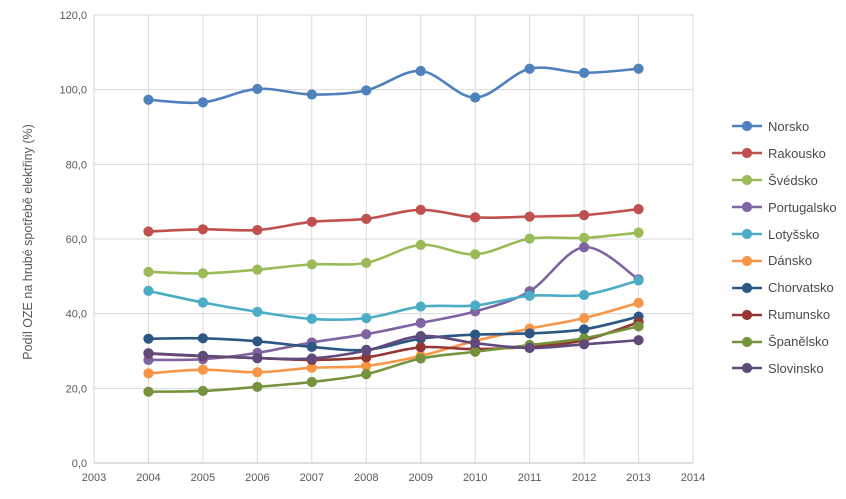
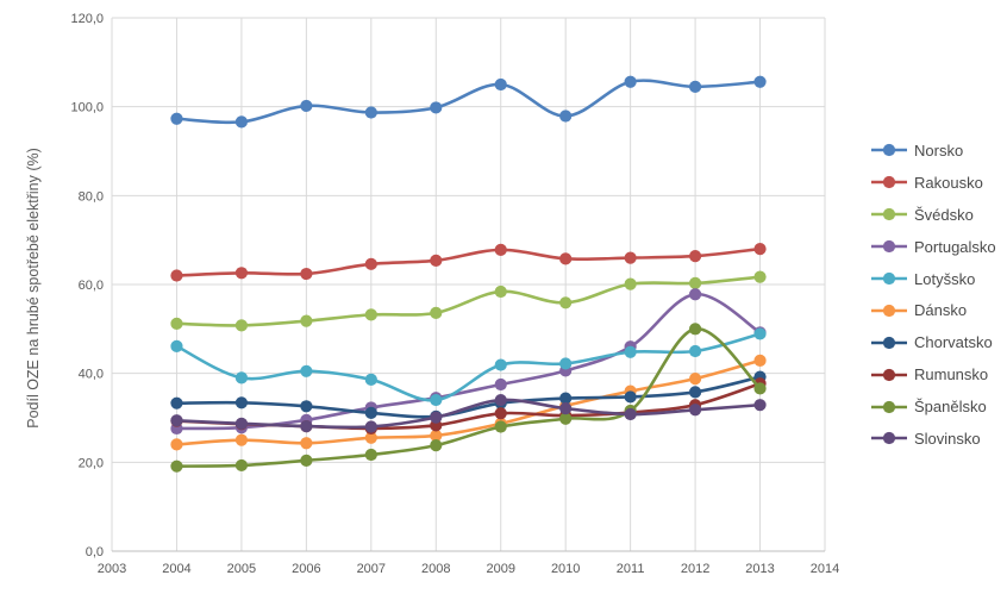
Lotyšsko/2005: 43 -> 39
Lotyšsko/2008: 39 -> 34
Španělsko/2012: 33 -> 50
